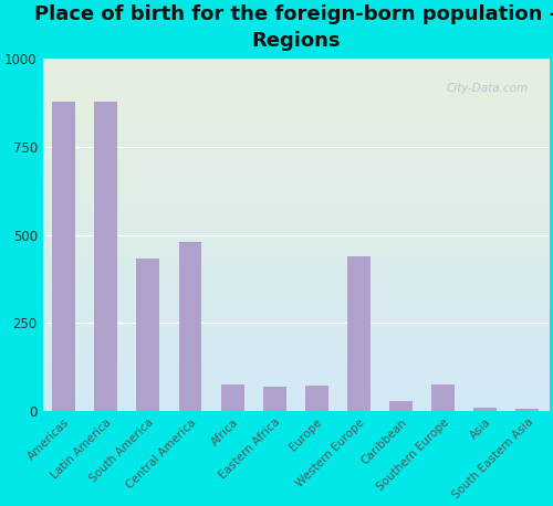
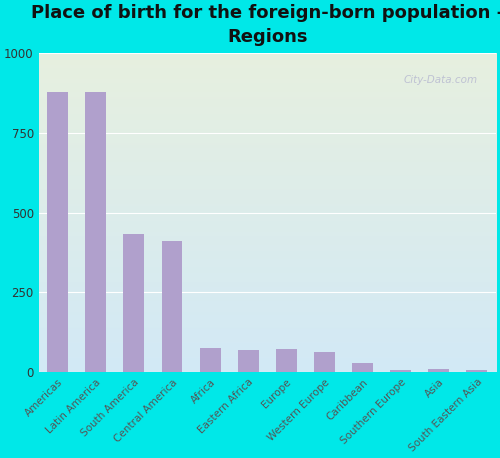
Central America: 480 -> 410
Western Europe: 440 -> 62
Southern Europe: 75 -> 8
